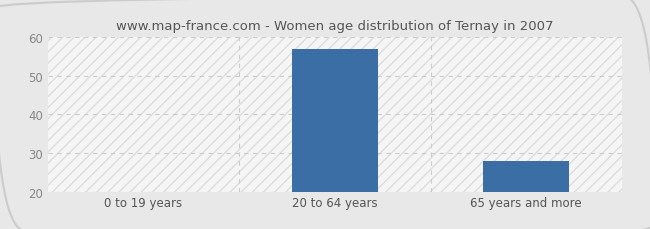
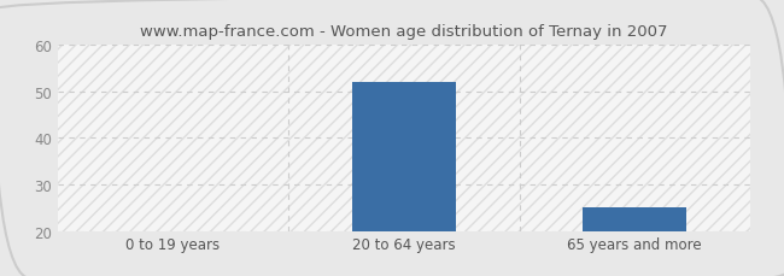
20 to 64 years: 57 -> 52
65 years and more: 28 -> 25
